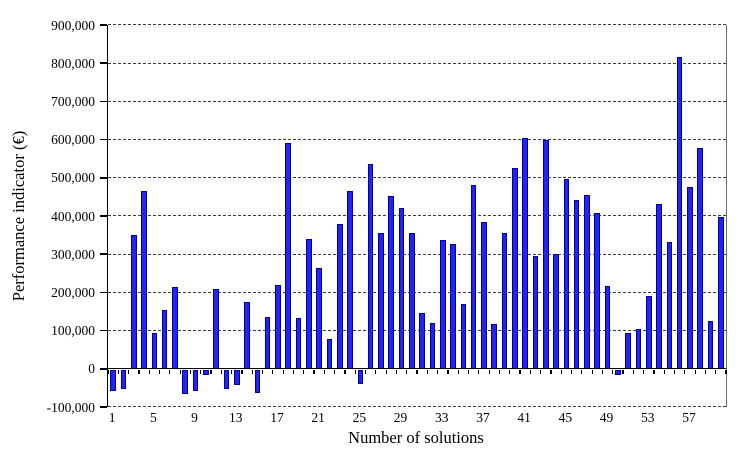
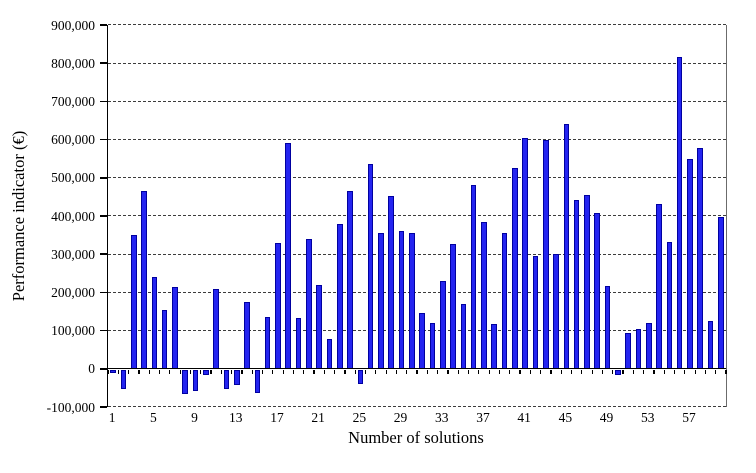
1: -60000 -> -10000
5: 100000 -> 240000
17: 220000 -> 330000
21: 260000 -> 220000
29: 420000 -> 360000
33: 340000 -> 230000
45: 500000 -> 640000
53: 190000 -> 120000
57: 480000 -> 550000
